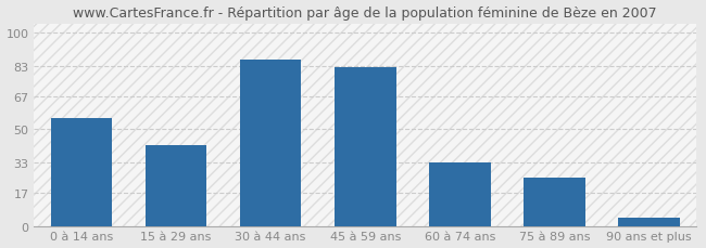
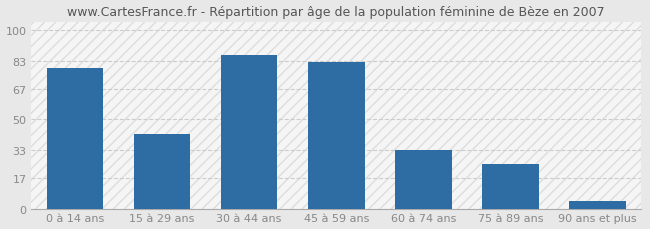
0 à 14 ans: 56 -> 79
